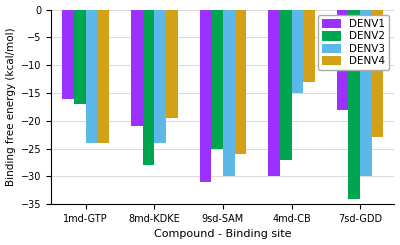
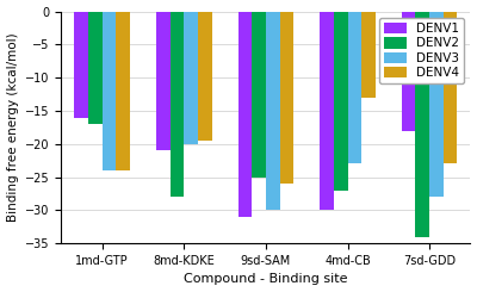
DENV3/8md-KDKE: -24 -> -20
DENV3/4md-CB: -15 -> -23
DENV3/7sd-GDD: -30 -> -28
